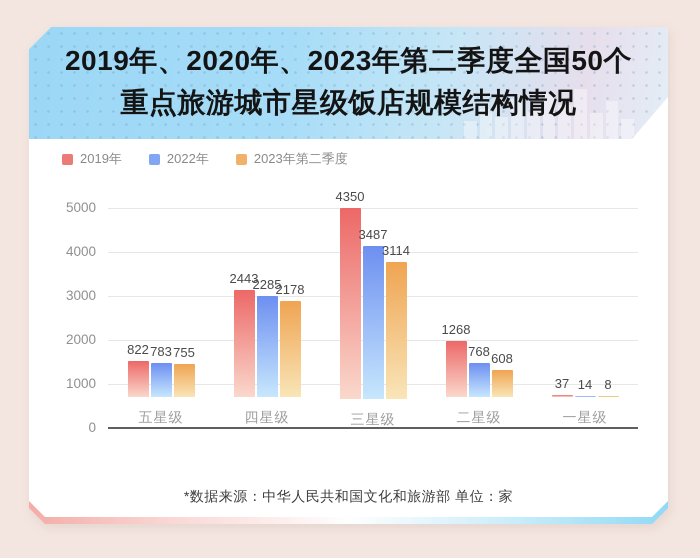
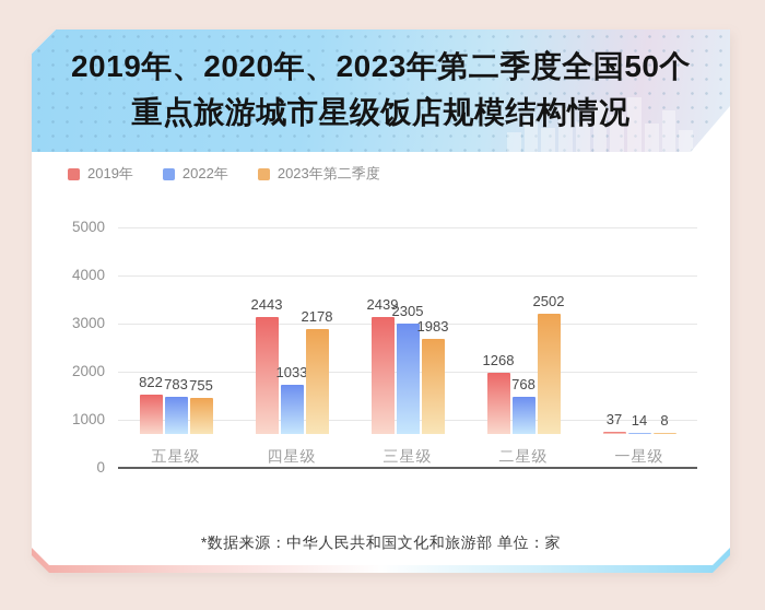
2022年/四星级: 2285 -> 1033
2019年/三星级: 4350 -> 2439
2022年/三星级: 3487 -> 2305
2023年第二季度/三星级: 3114 -> 1983
2023年第二季度/二星级: 608 -> 2502
